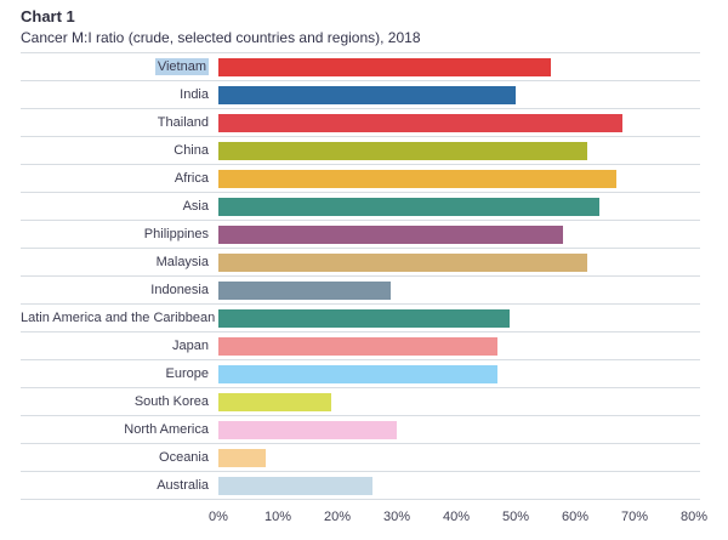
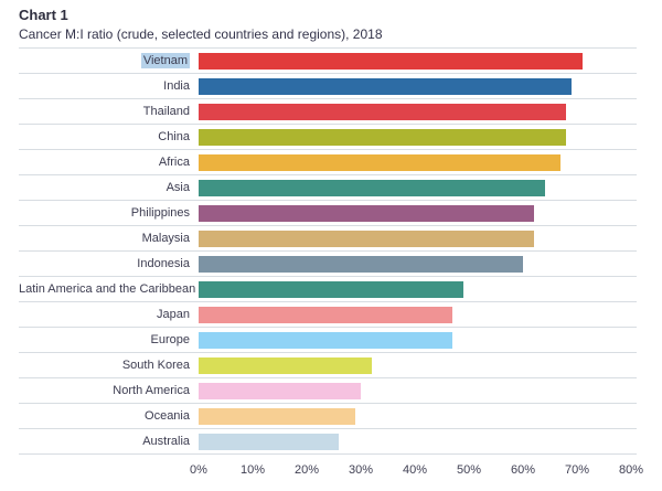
Vietnam: 56% -> 71%
India: 50% -> 69%
China: 62% -> 68%
Philippines: 58% -> 62%
Indonesia: 29% -> 60%
South Korea: 19% -> 32%
Oceania: 8% -> 29%
